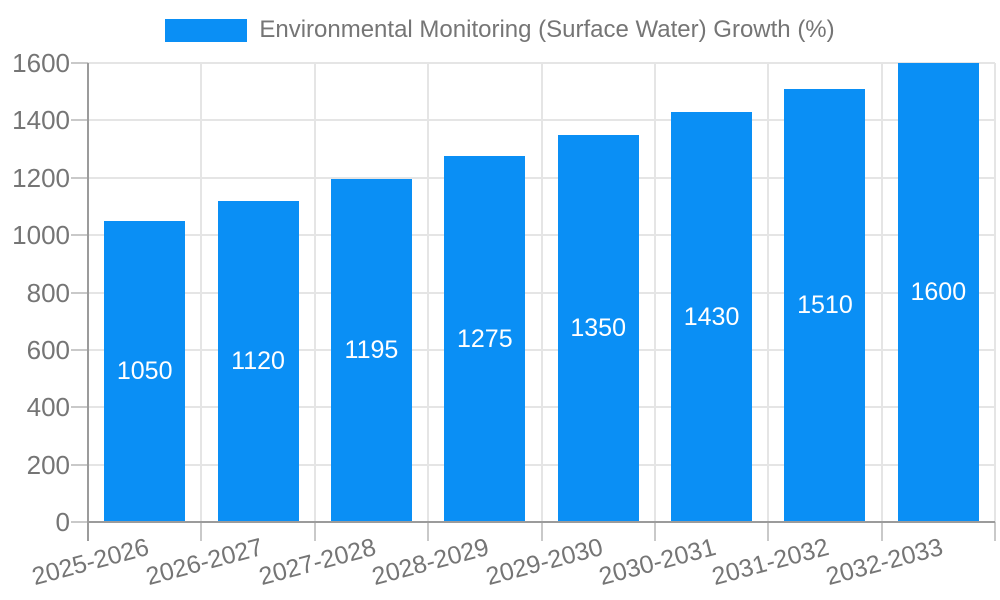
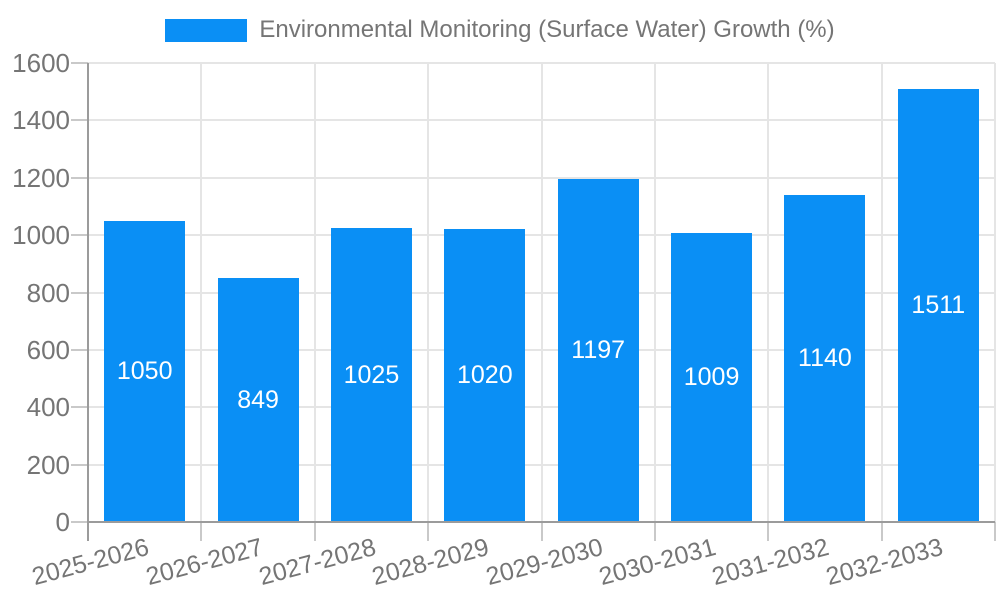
2026-2027: 1120 -> 849
2027-2028: 1195 -> 1025
2028-2029: 1275 -> 1020
2029-2030: 1350 -> 1197
2030-2031: 1430 -> 1009
2031-2032: 1510 -> 1140
2032-2033: 1600 -> 1511
